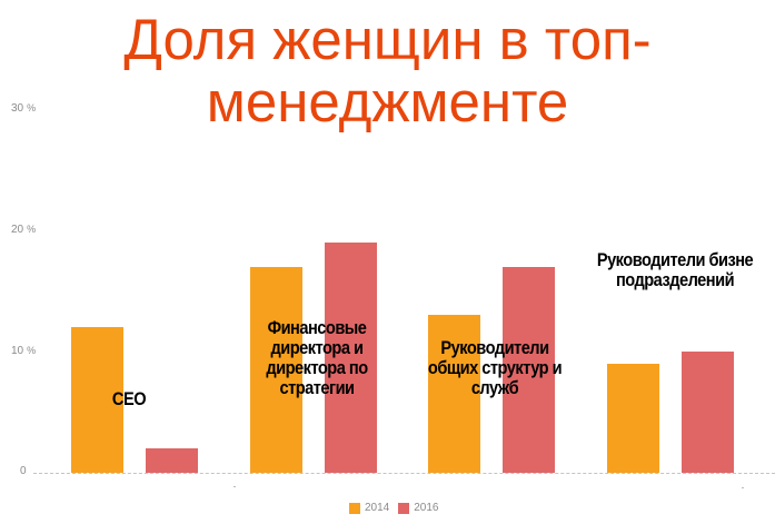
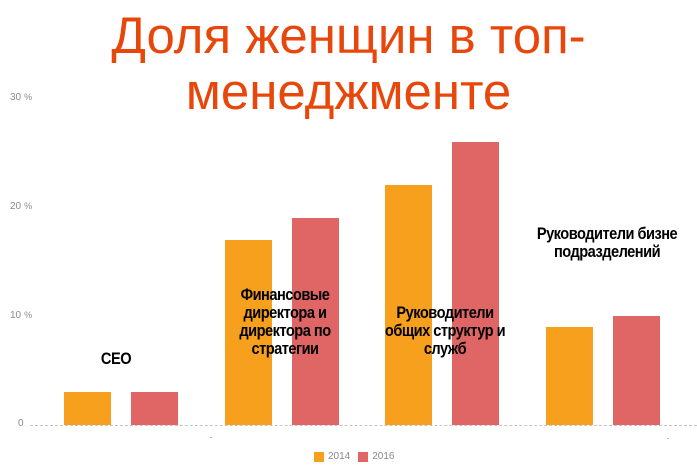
2014/CEO: 12 -> 3
2016/CEO: 2 -> 3
2014/Руководители общих структур и служб: 13 -> 22
2016/Руководители общих структур и служб: 17 -> 26
